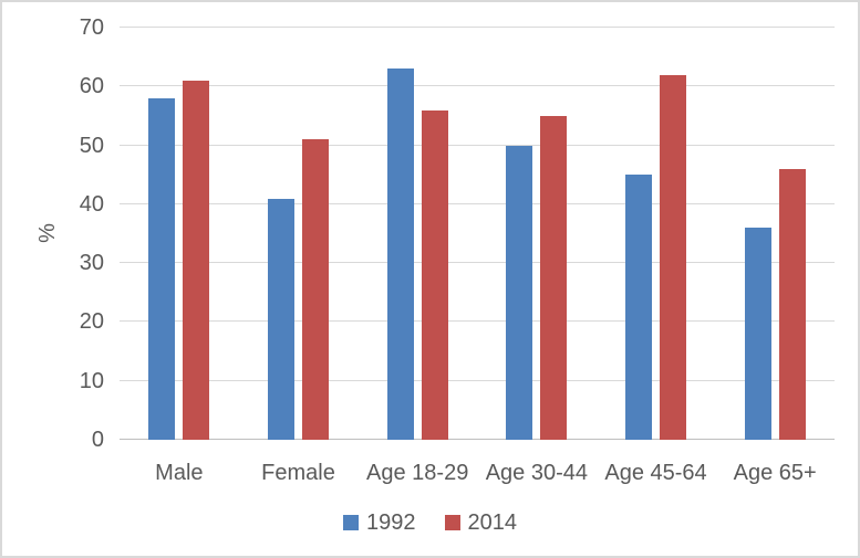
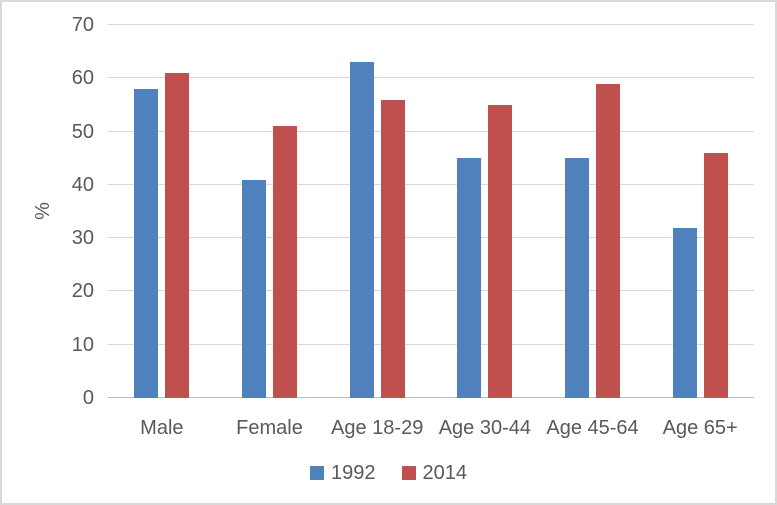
1992/Age 30-44: 50 -> 45
2014/Age 45-64: 62 -> 59
1992/Age 65+: 36 -> 32
